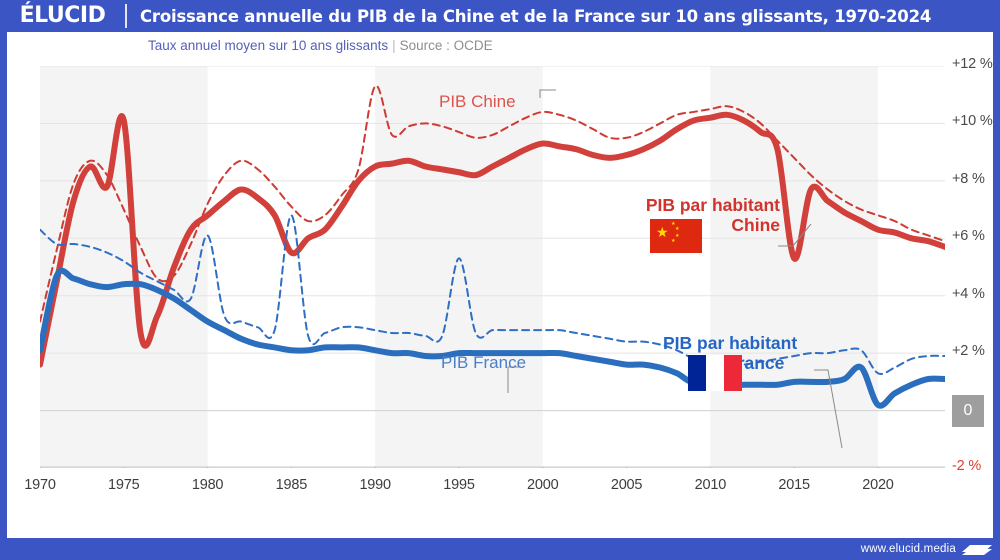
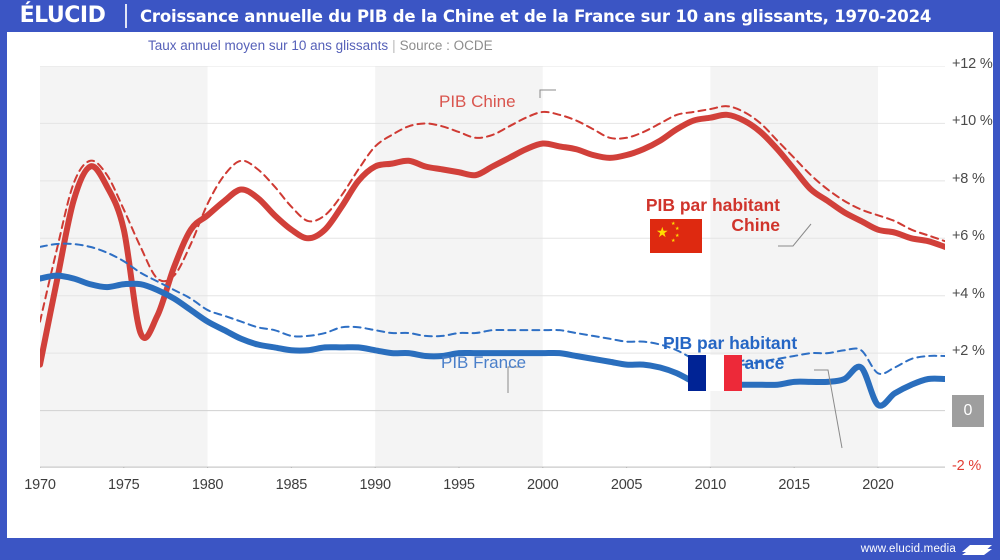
PIB France/1970: 6.3% -> 5.7%
PIB par habitant France/1970: 2.1% -> 4.6%
PIB par habitant Chine/1975: 10.1% -> 6.3%
PIB France/1980: 6.1% -> 3.5%
PIB par habitant Chine/1985: 5.5% -> 6.3%
PIB France/1985: 6.8% -> 2.6%
PIB Chine/1990: 11.3% -> 9.2%
PIB France/1995: 5.3% -> 2.7%
PIB par habitant France/2010: 1.5% -> 0.8%
PIB par habitant Chine/2015: 5.3% -> 8.4%
